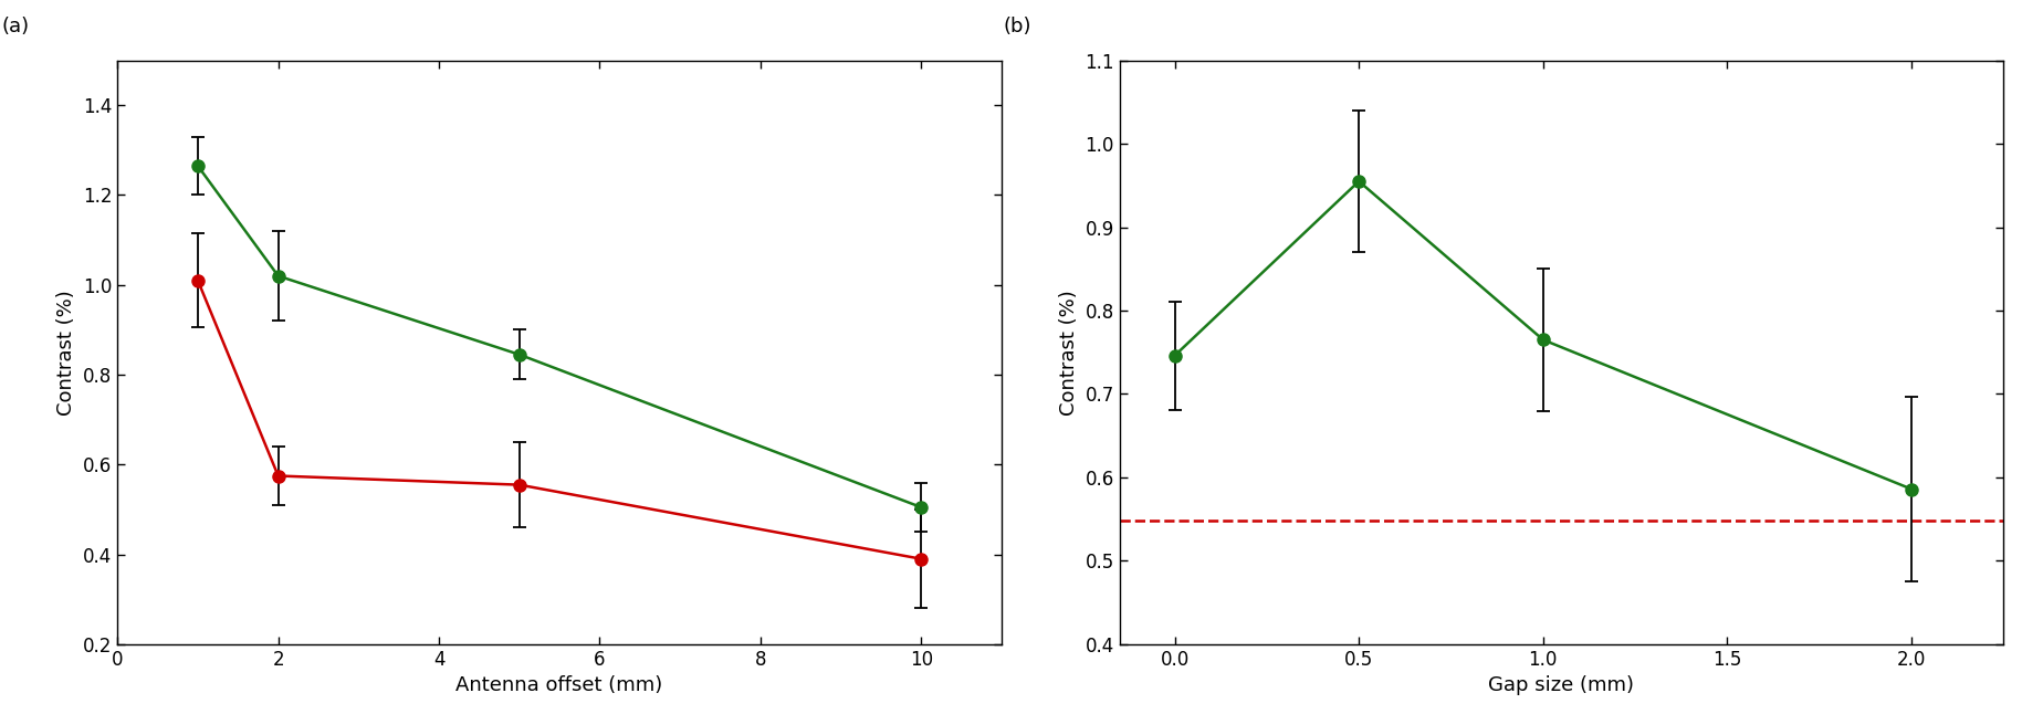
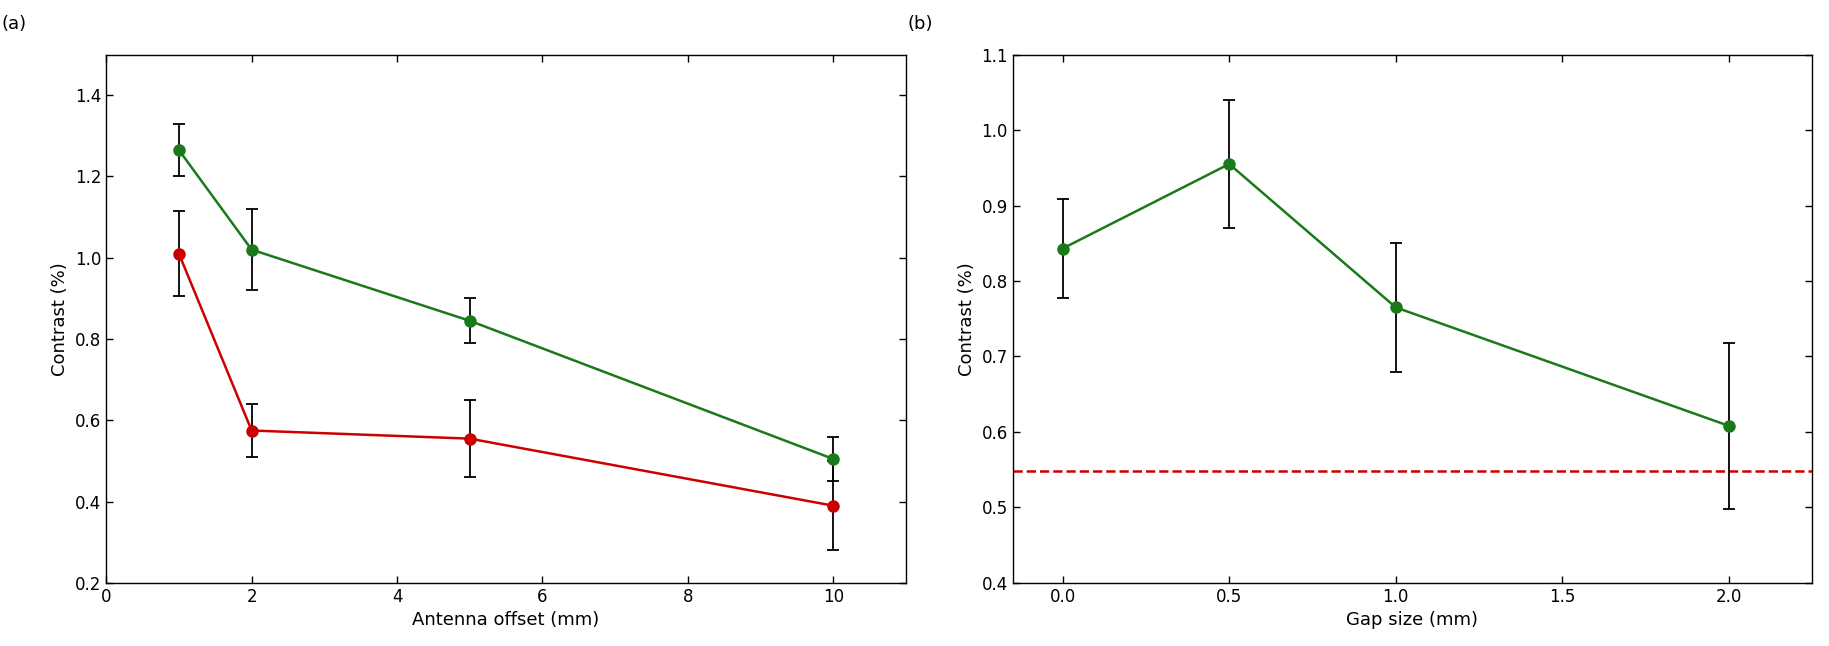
0.0: 0.746 -> 0.843
2.0: 0.586 -> 0.608
